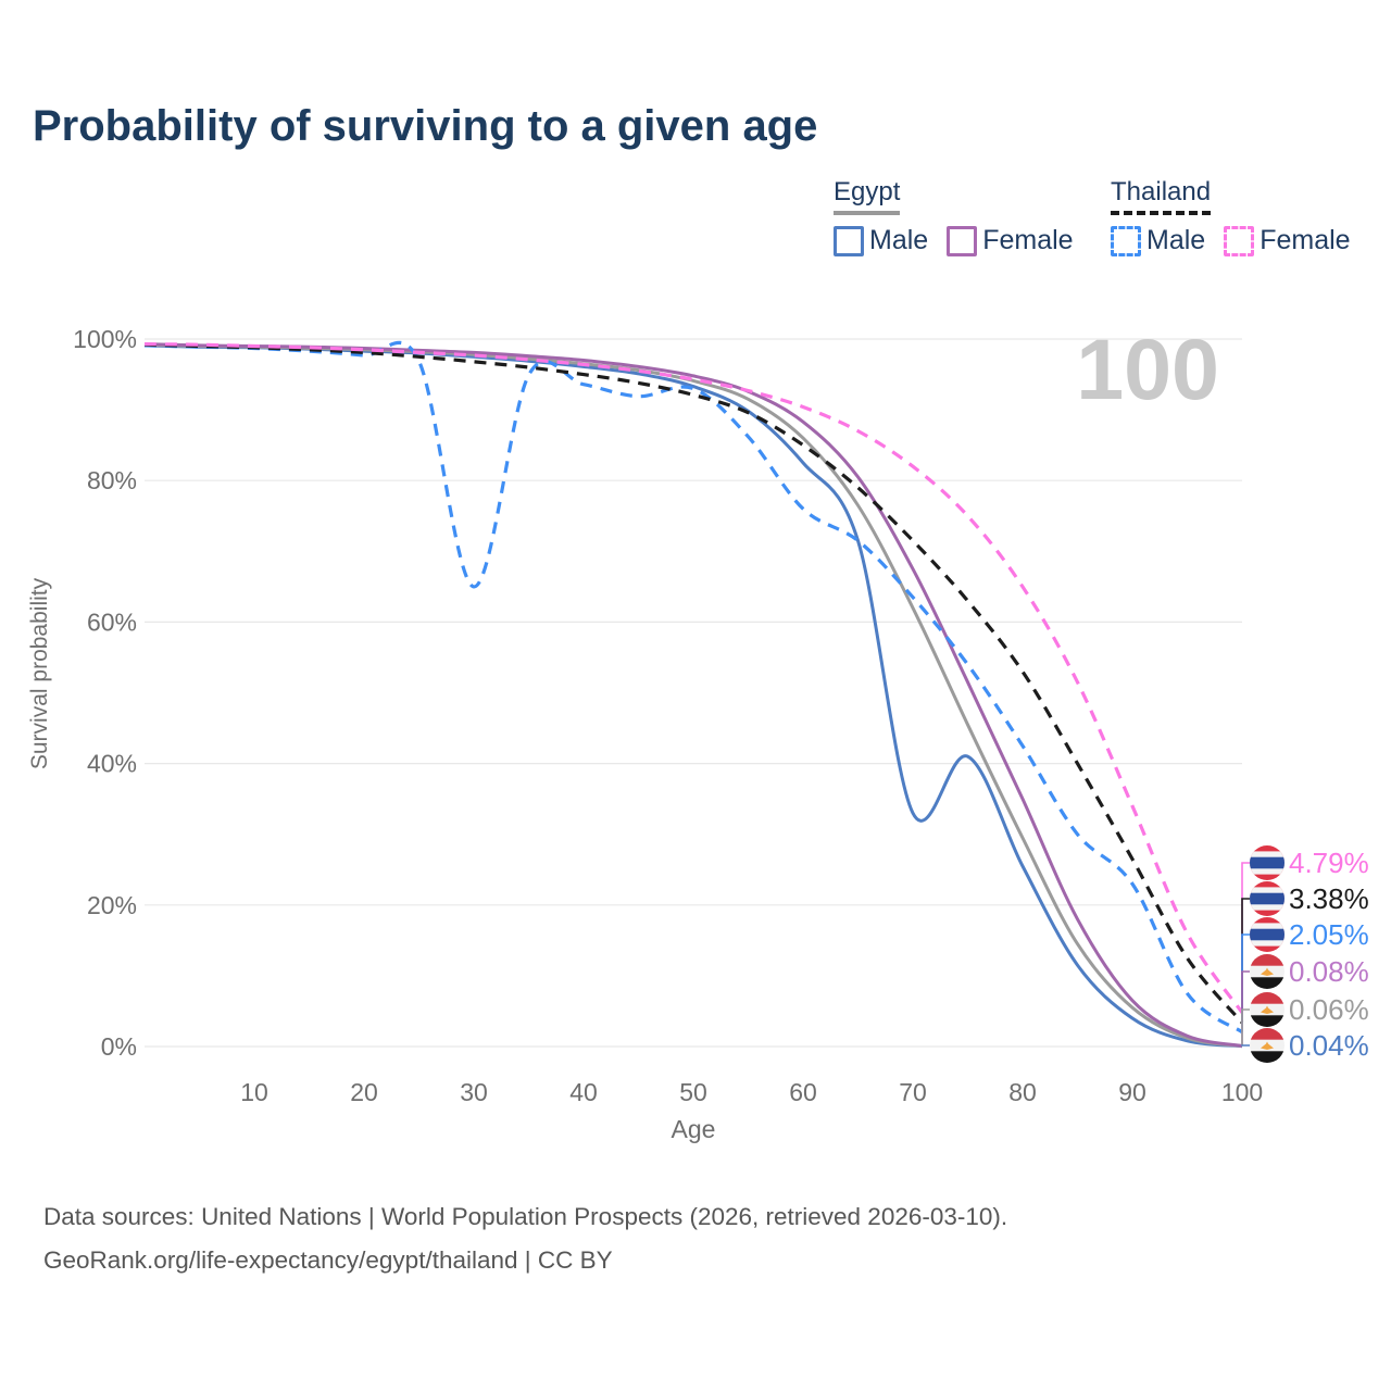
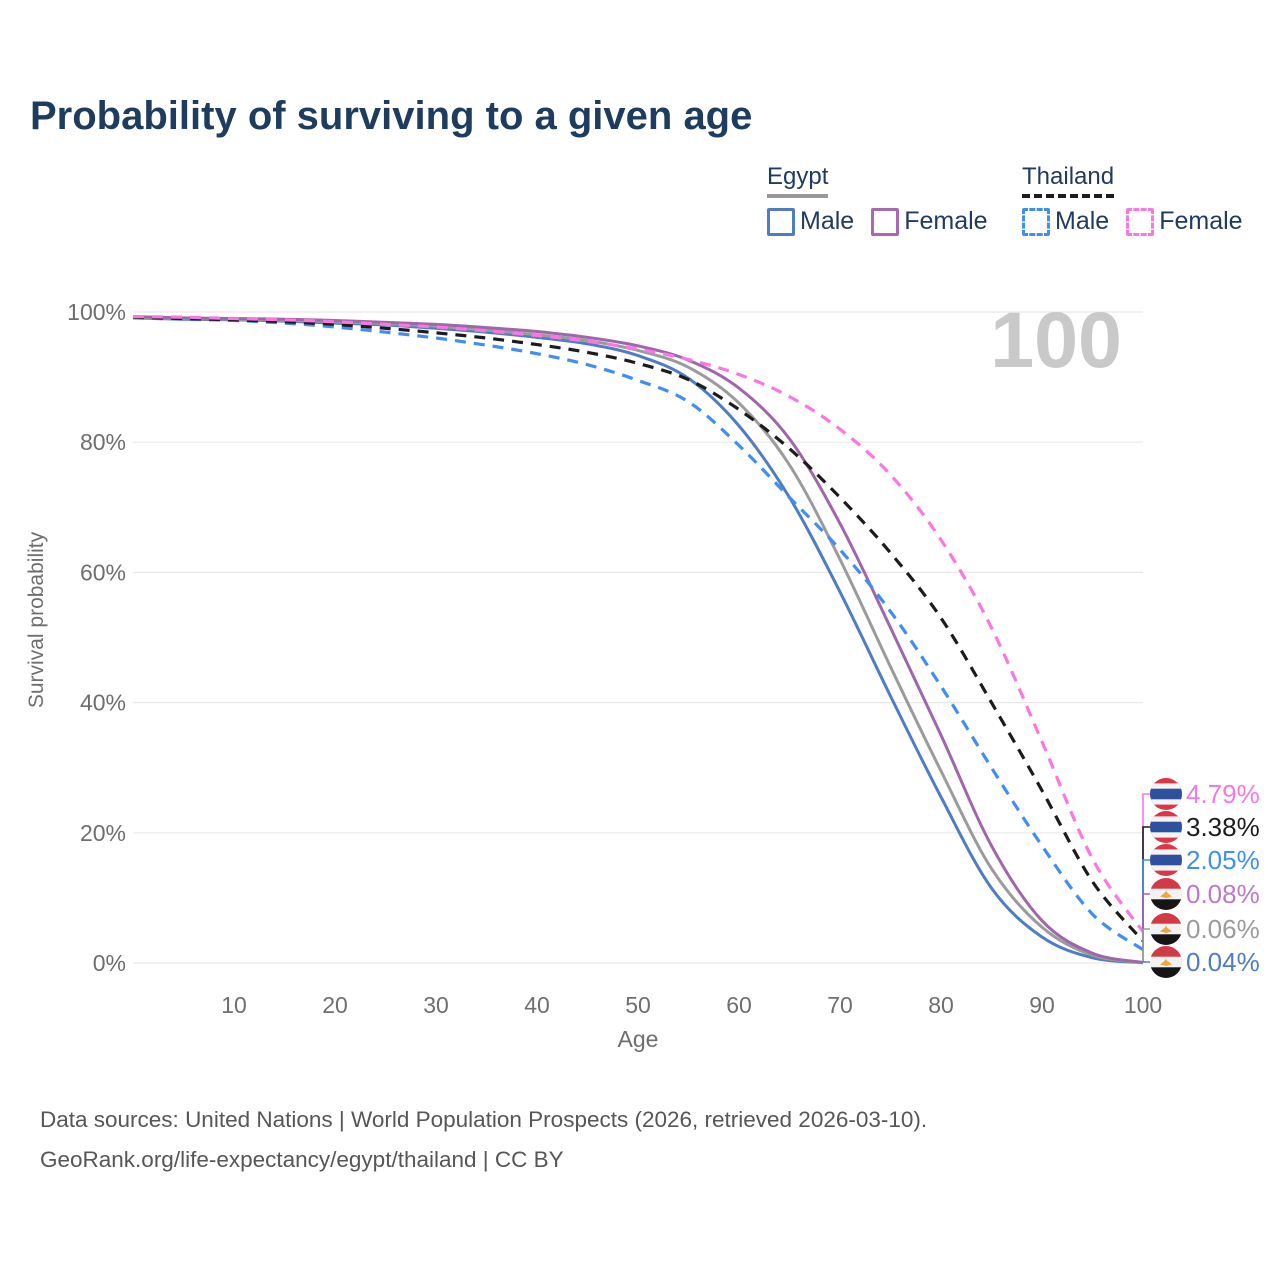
Thailand Male/30: 65% -> 96%
Thailand Male/50: 93% -> 90%
Thailand Male/60: 76% -> 80%
Egypt Male/70: 33% -> 57%
Thailand Male/90: 23% -> 18%
